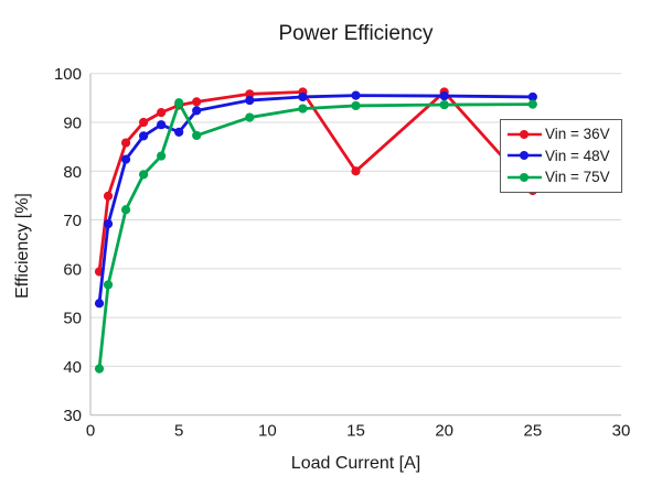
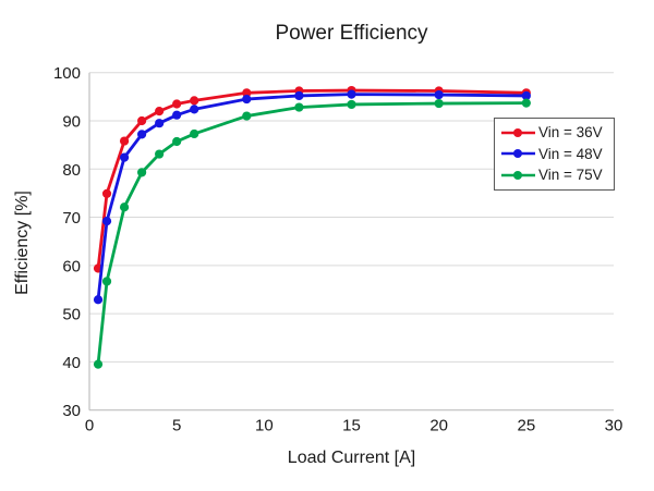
Vin = 48V/5: 88 -> 91
Vin = 75V/5: 94 -> 86
Vin = 36V/15: 80 -> 96
Vin = 36V/25: 76 -> 96
